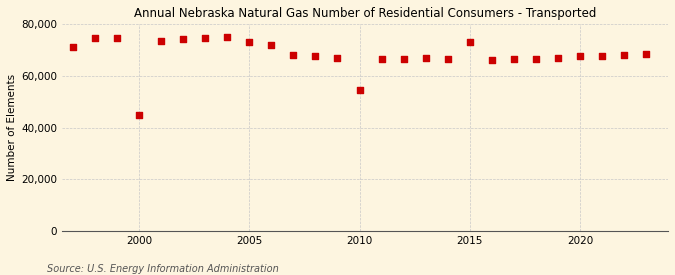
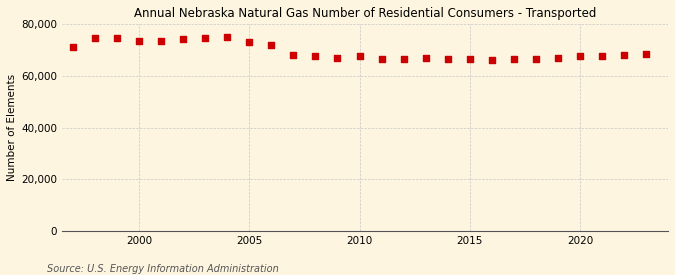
2000: 45,000 -> 73,500
2010: 54,500 -> 67,500
2015: 73,000 -> 66,500
